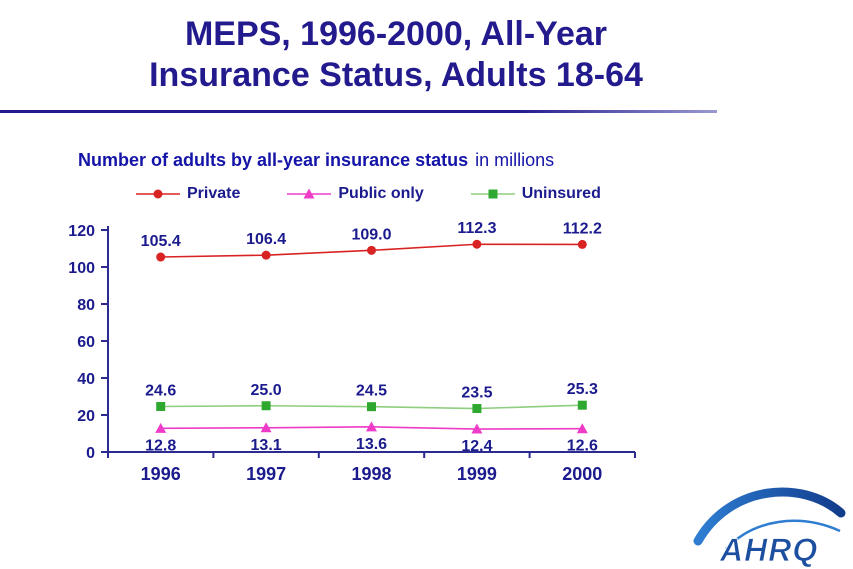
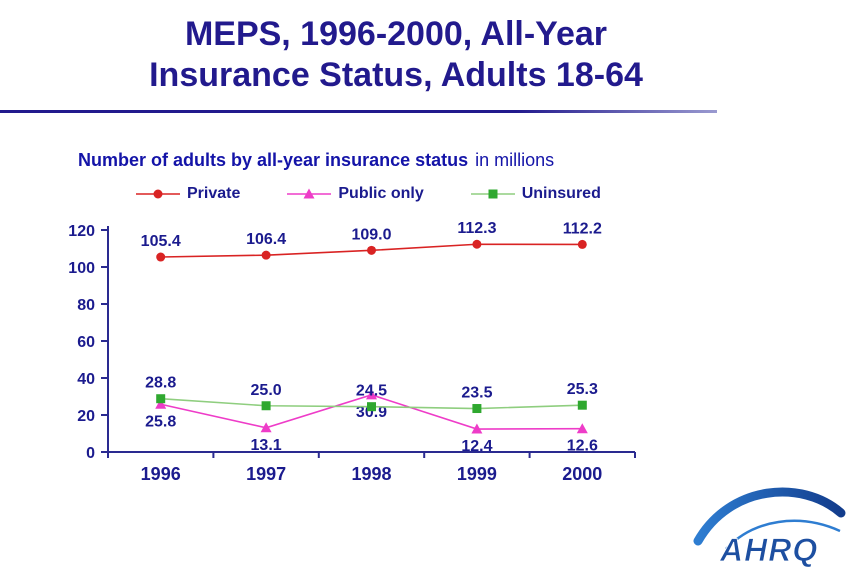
Public only/1996: 12.8 -> 25.8
Uninsured/1996: 24.6 -> 28.8
Public only/1998: 13.6 -> 30.9
